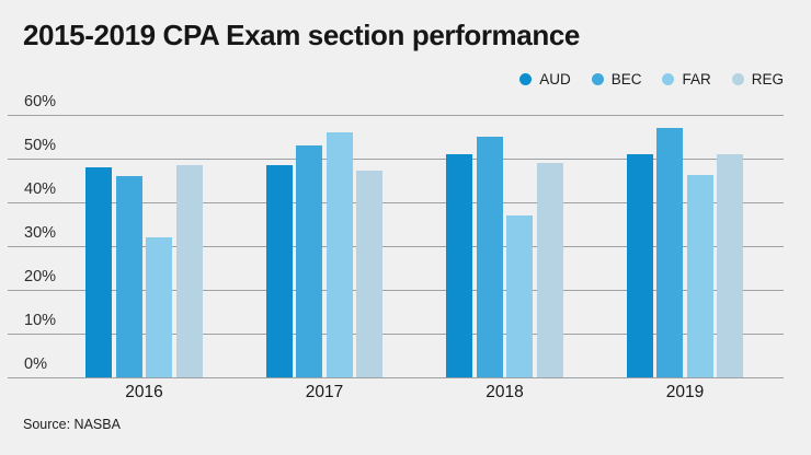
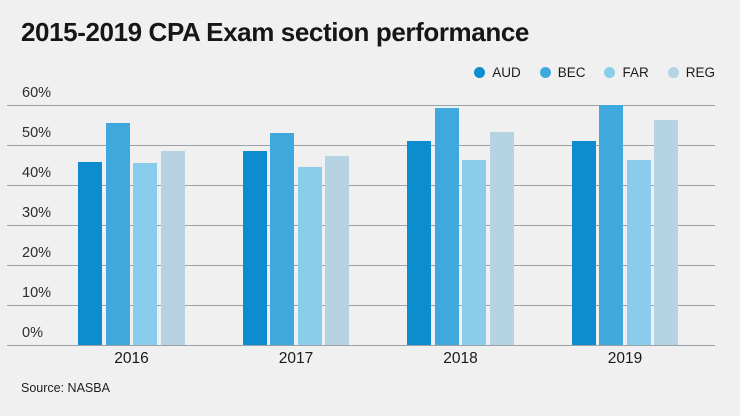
AUD/2016: 48% -> 46%
BEC/2016: 46% -> 55%
FAR/2016: 32% -> 46%
FAR/2017: 56% -> 44%
BEC/2018: 55% -> 59%
FAR/2018: 37% -> 46%
REG/2018: 49% -> 53%
BEC/2019: 57% -> 60%
REG/2019: 51% -> 56%
